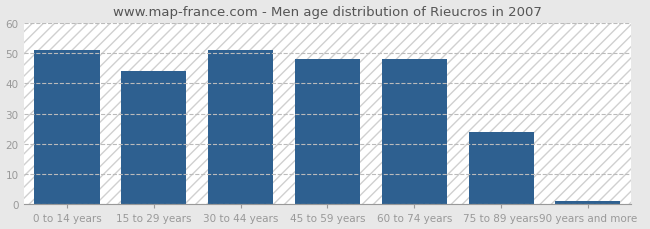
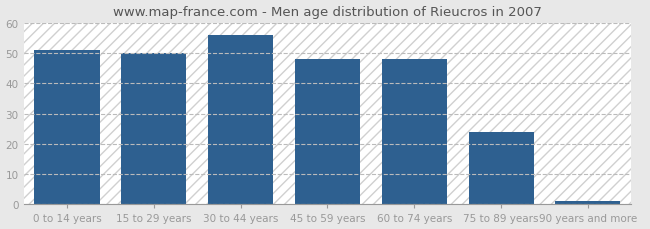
15 to 29 years: 44 -> 50
30 to 44 years: 51 -> 56
